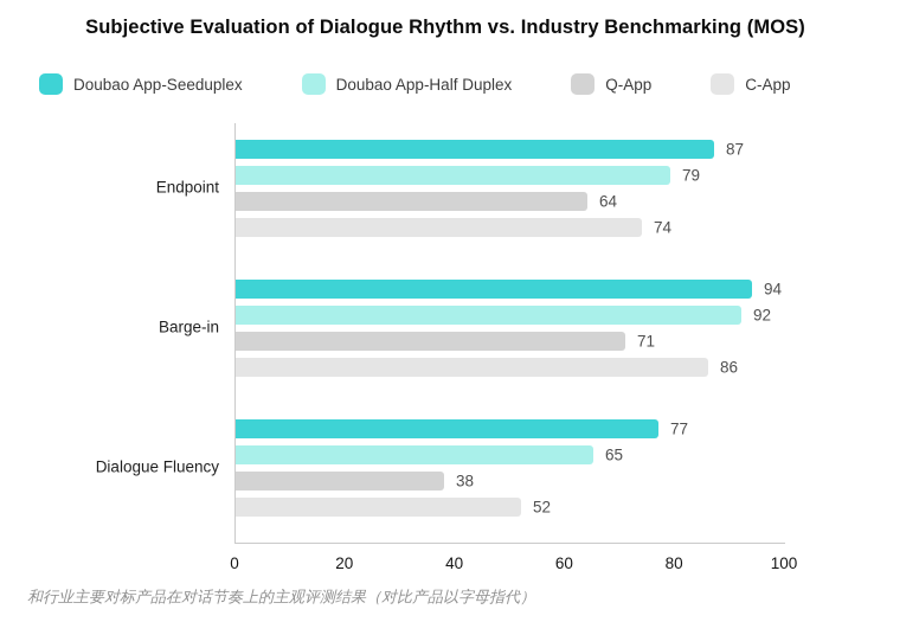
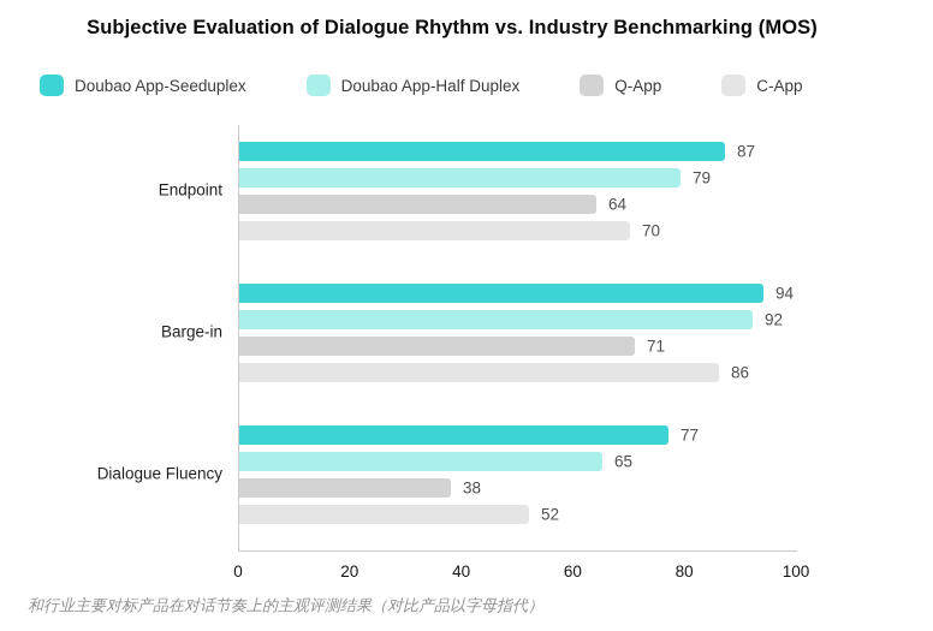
C-App/Endpoint: 74 -> 70
